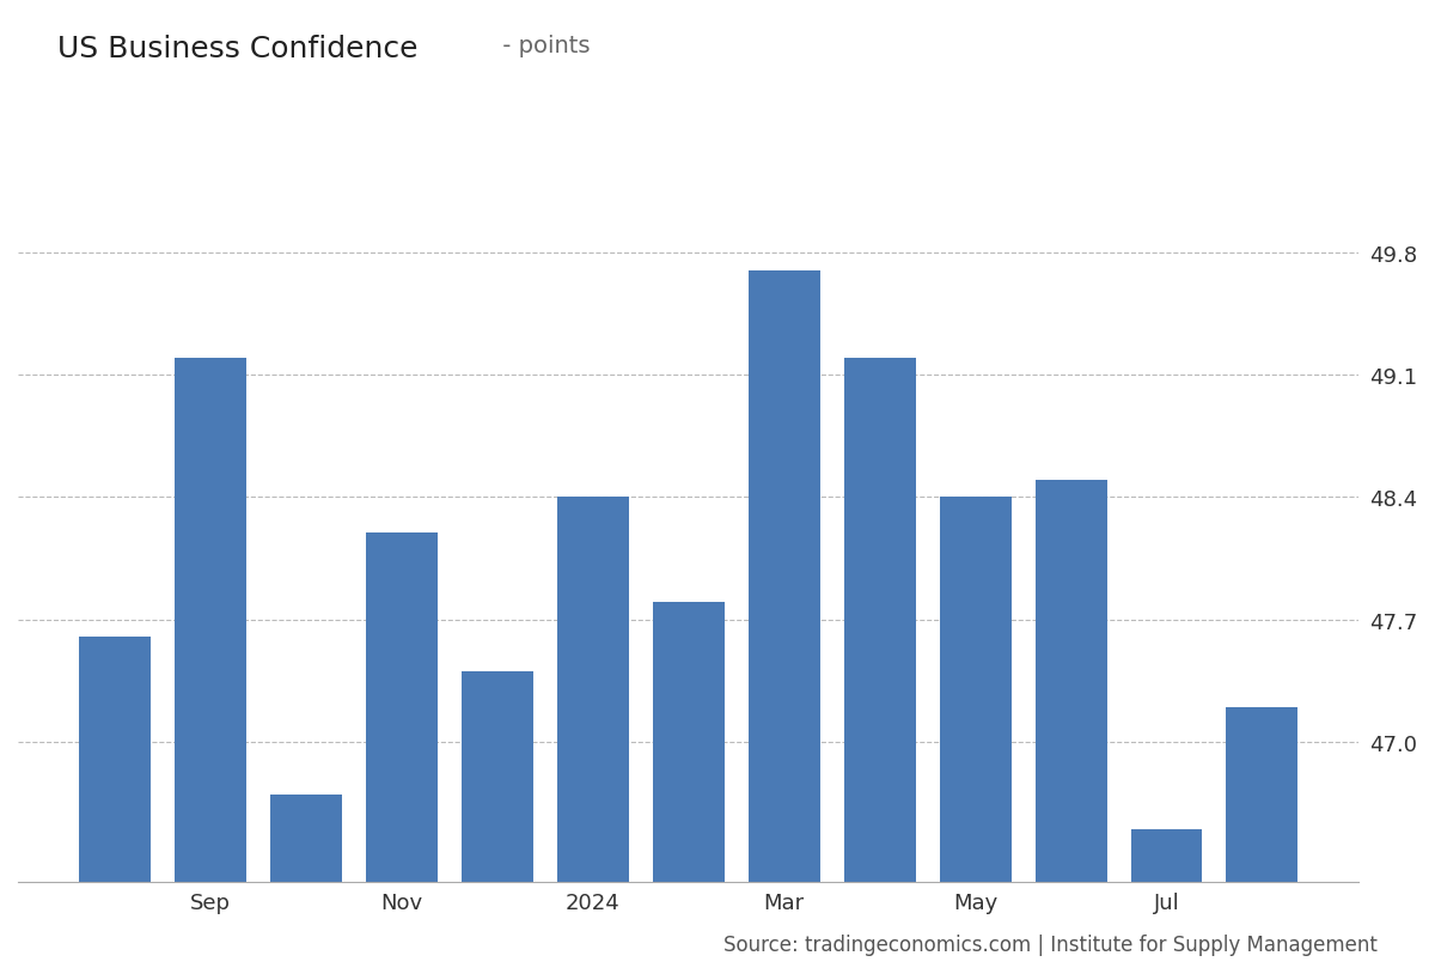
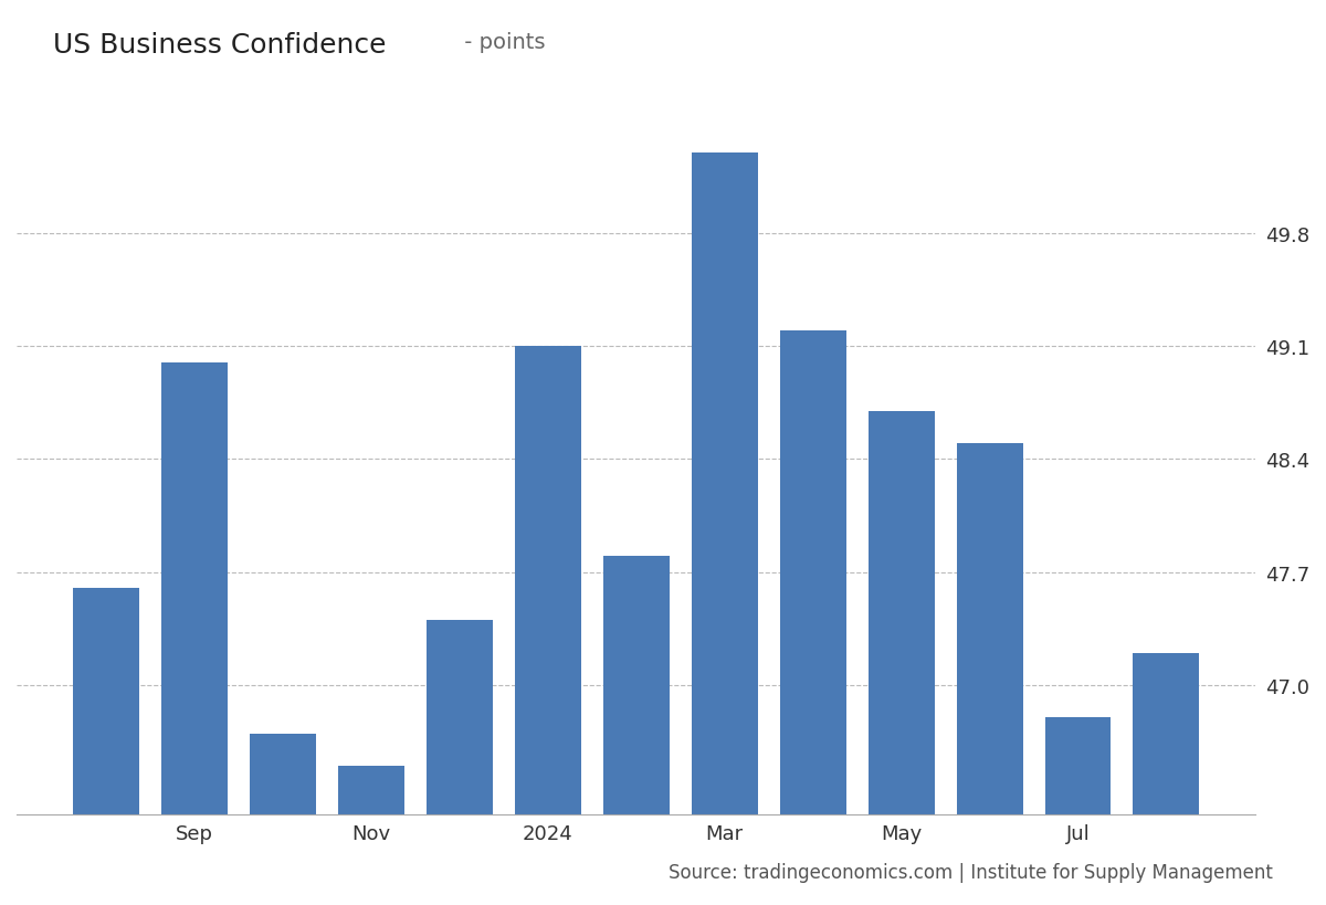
Sep: 49.2 -> 49.0
Nov: 48.2 -> 46.5
2024: 48.4 -> 49.1
Mar: 49.7 -> 50.3
May: 48.4 -> 48.7
Jul: 46.5 -> 46.8
